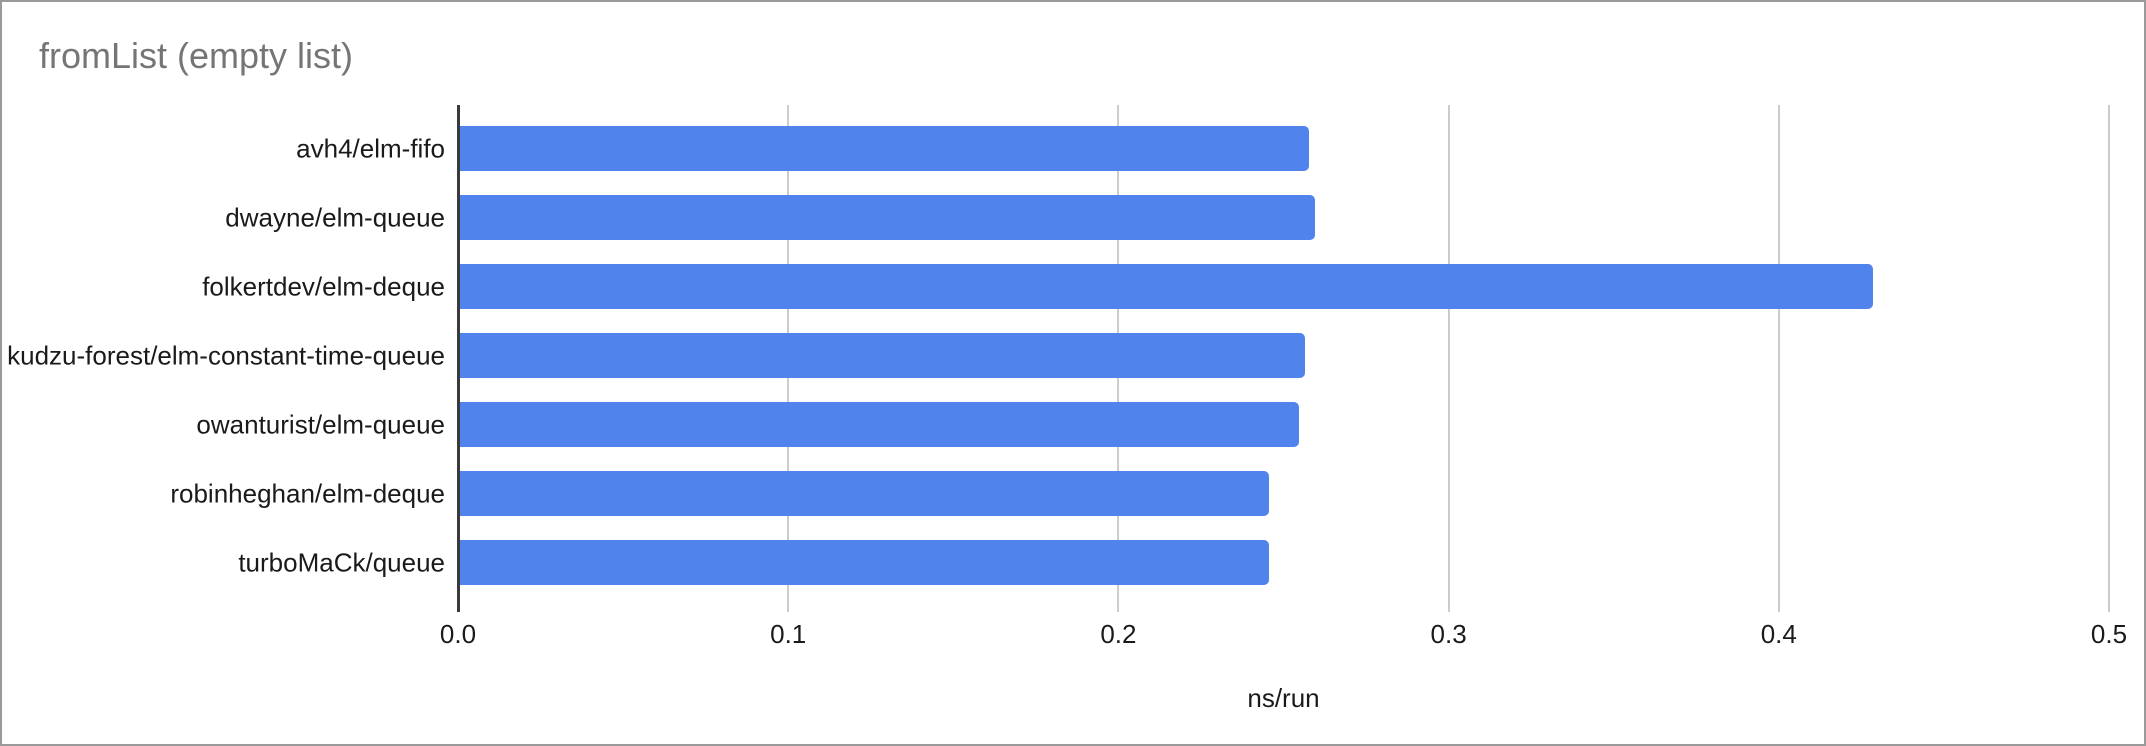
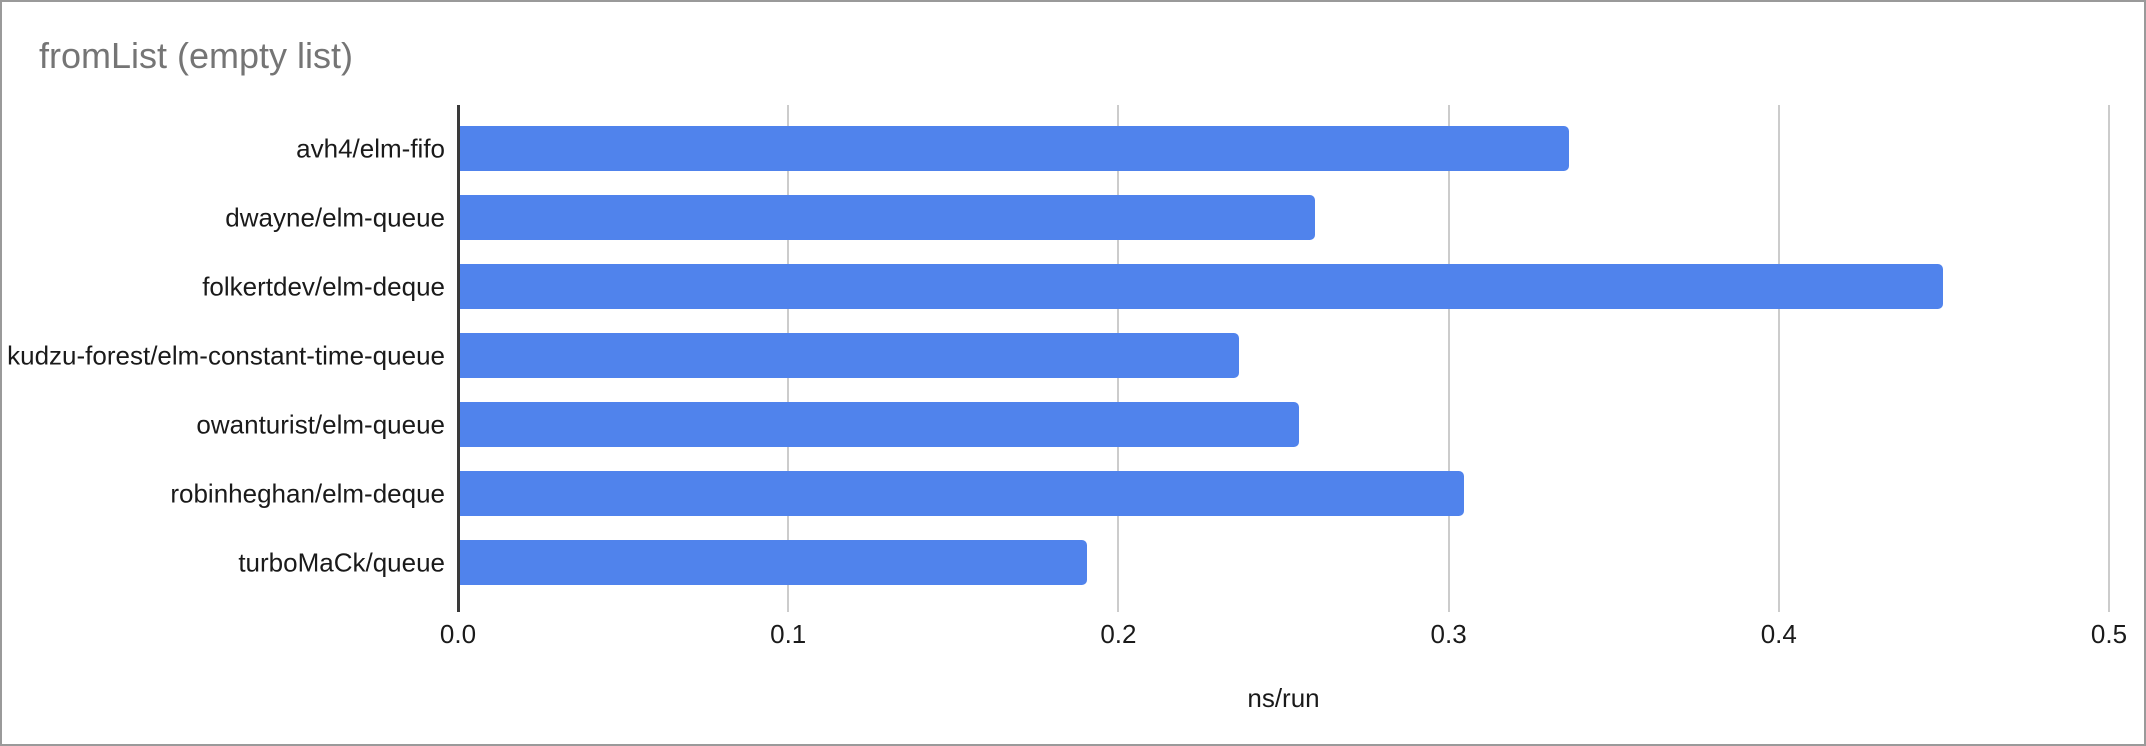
avh4/elm-fifo: 0.257 -> 0.336
folkertdev/elm-deque: 0.428 -> 0.449
kudzu-forest/elm-constant-time-queue: 0.256 -> 0.236
robinheghan/elm-deque: 0.245 -> 0.304
turboMaCk/queue: 0.245 -> 0.190
